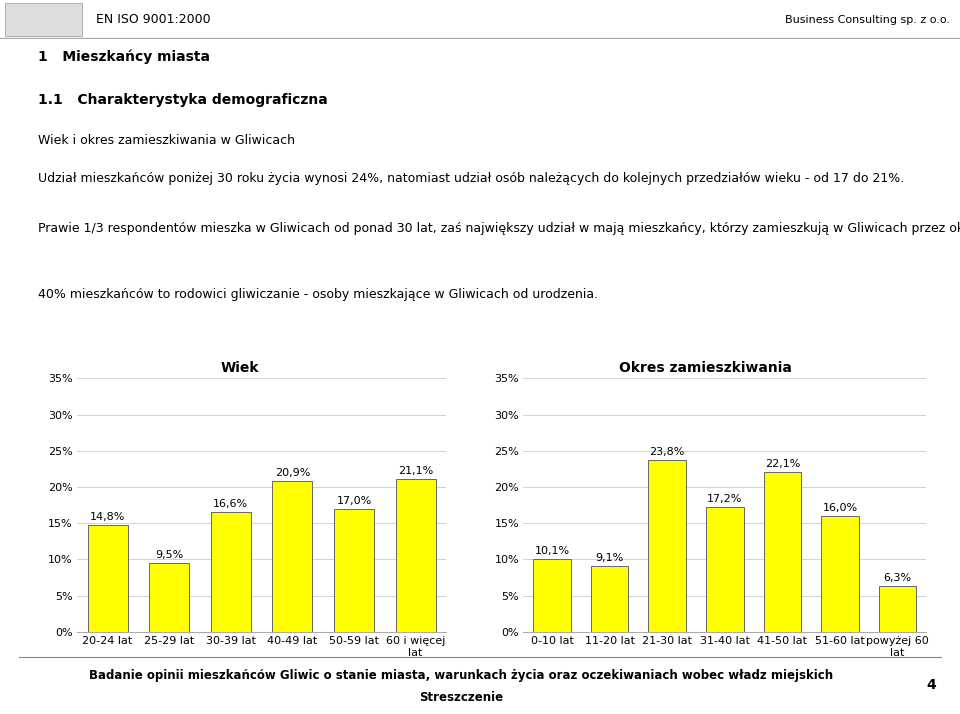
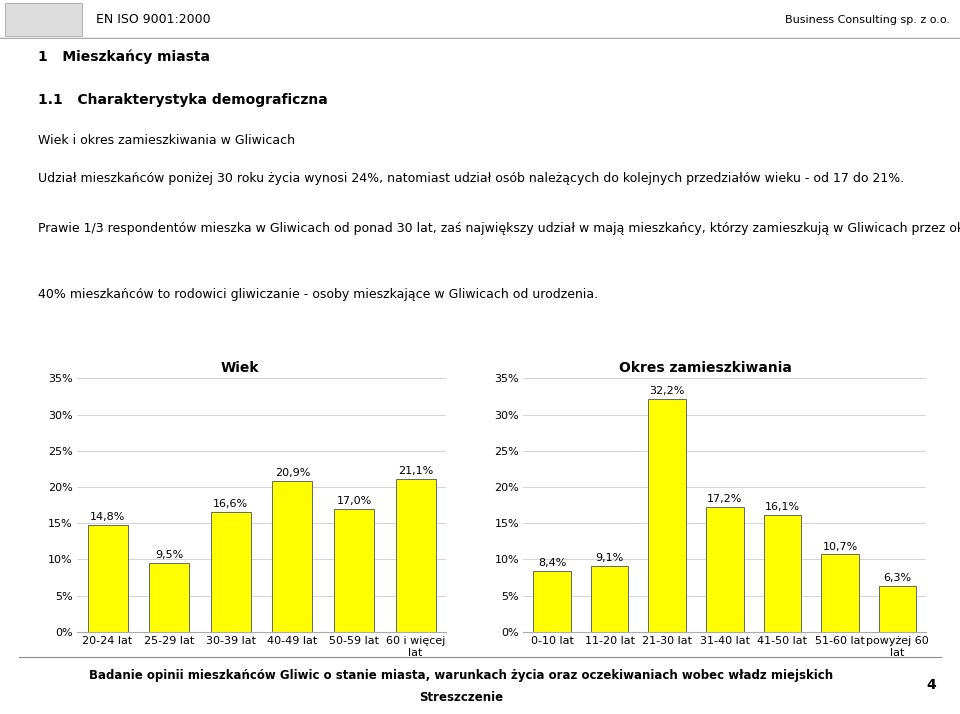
0-10 lat: 10,1% -> 8,4%
21-30 lat: 23,8% -> 32,2%
41-50 lat: 22,1% -> 16,1%
51-60 lat: 16,0% -> 10,7%
